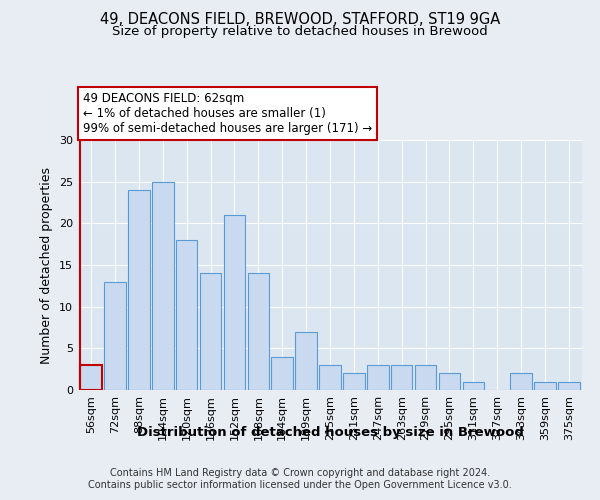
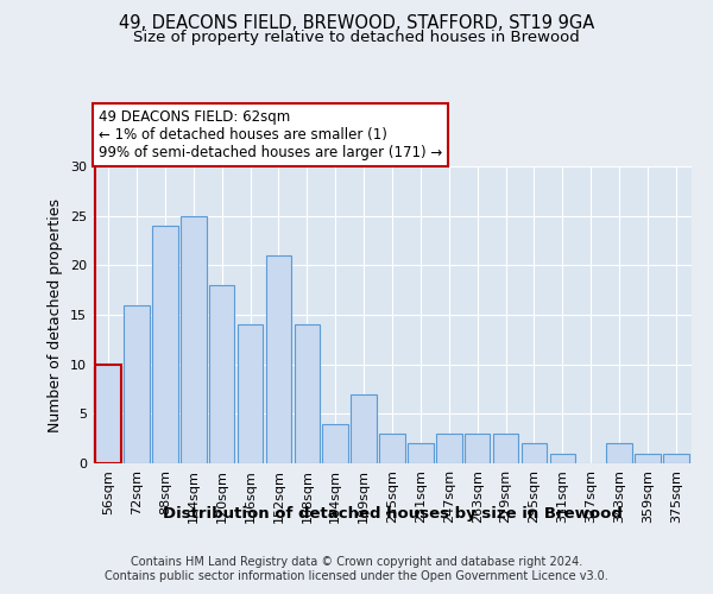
56sqm: 3 -> 10
72sqm: 13 -> 16
